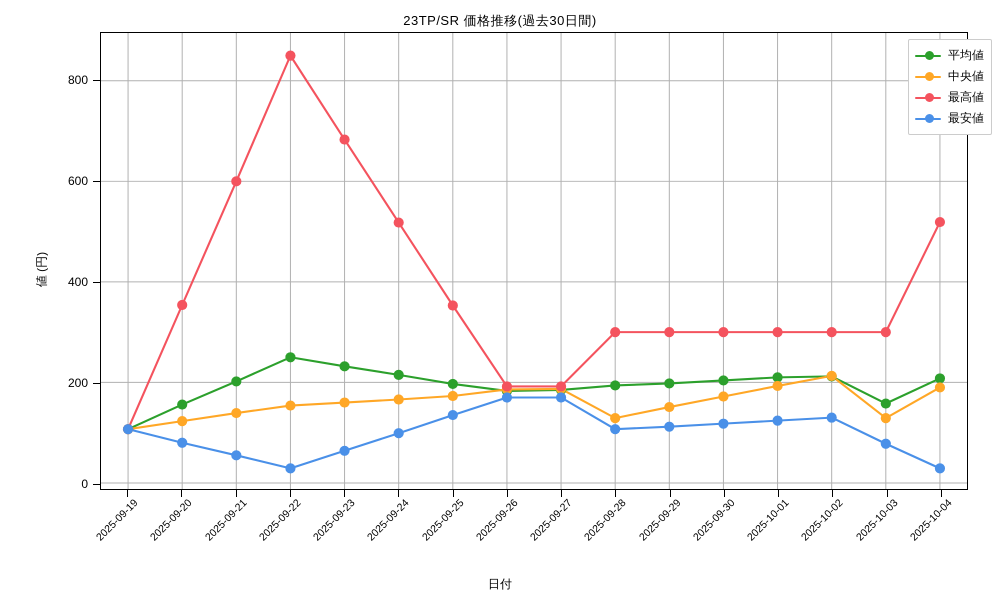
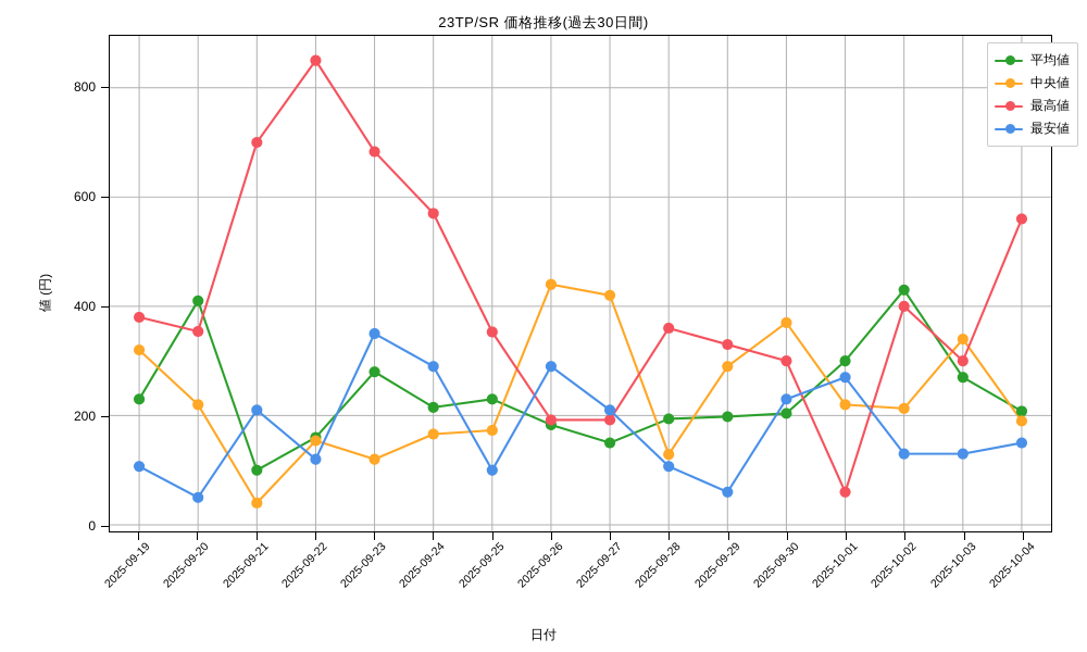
平均値/2025-09-19: 110 -> 230
中央値/2025-09-19: 110 -> 320
最高値/2025-09-19: 110 -> 380
平均値/2025-09-20: 160 -> 410
中央値/2025-09-20: 120 -> 220
最安値/2025-09-20: 80 -> 50
平均値/2025-09-21: 200 -> 100
中央値/2025-09-21: 140 -> 40
最高値/2025-09-21: 600 -> 700
最安値/2025-09-21: 60 -> 210
平均値/2025-09-22: 250 -> 160
最安値/2025-09-22: 30 -> 120
平均値/2025-09-23: 230 -> 280
中央値/2025-09-23: 160 -> 120
最安値/2025-09-23: 60 -> 350
最高値/2025-09-24: 520 -> 570
最安値/2025-09-24: 100 -> 290
平均値/2025-09-25: 200 -> 230
最安値/2025-09-25: 140 -> 100
中央値/2025-09-26: 190 -> 440
最安値/2025-09-26: 170 -> 290
平均値/2025-09-27: 180 -> 150
中央値/2025-09-27: 190 -> 420
最安値/2025-09-27: 170 -> 210
最高値/2025-09-28: 300 -> 360
中央値/2025-09-29: 150 -> 290
最高値/2025-09-29: 300 -> 330
最安値/2025-09-29: 110 -> 60
中央値/2025-09-30: 170 -> 370
最安値/2025-09-30: 120 -> 230
平均値/2025-10-01: 210 -> 300
中央値/2025-10-01: 190 -> 220
最高値/2025-10-01: 300 -> 60
最安値/2025-10-01: 120 -> 270
平均値/2025-10-02: 210 -> 430
最高値/2025-10-02: 300 -> 400
平均値/2025-10-03: 160 -> 270
中央値/2025-10-03: 130 -> 340
最安値/2025-10-03: 80 -> 130
最高値/2025-10-04: 520 -> 560
最安値/2025-10-04: 30 -> 150
